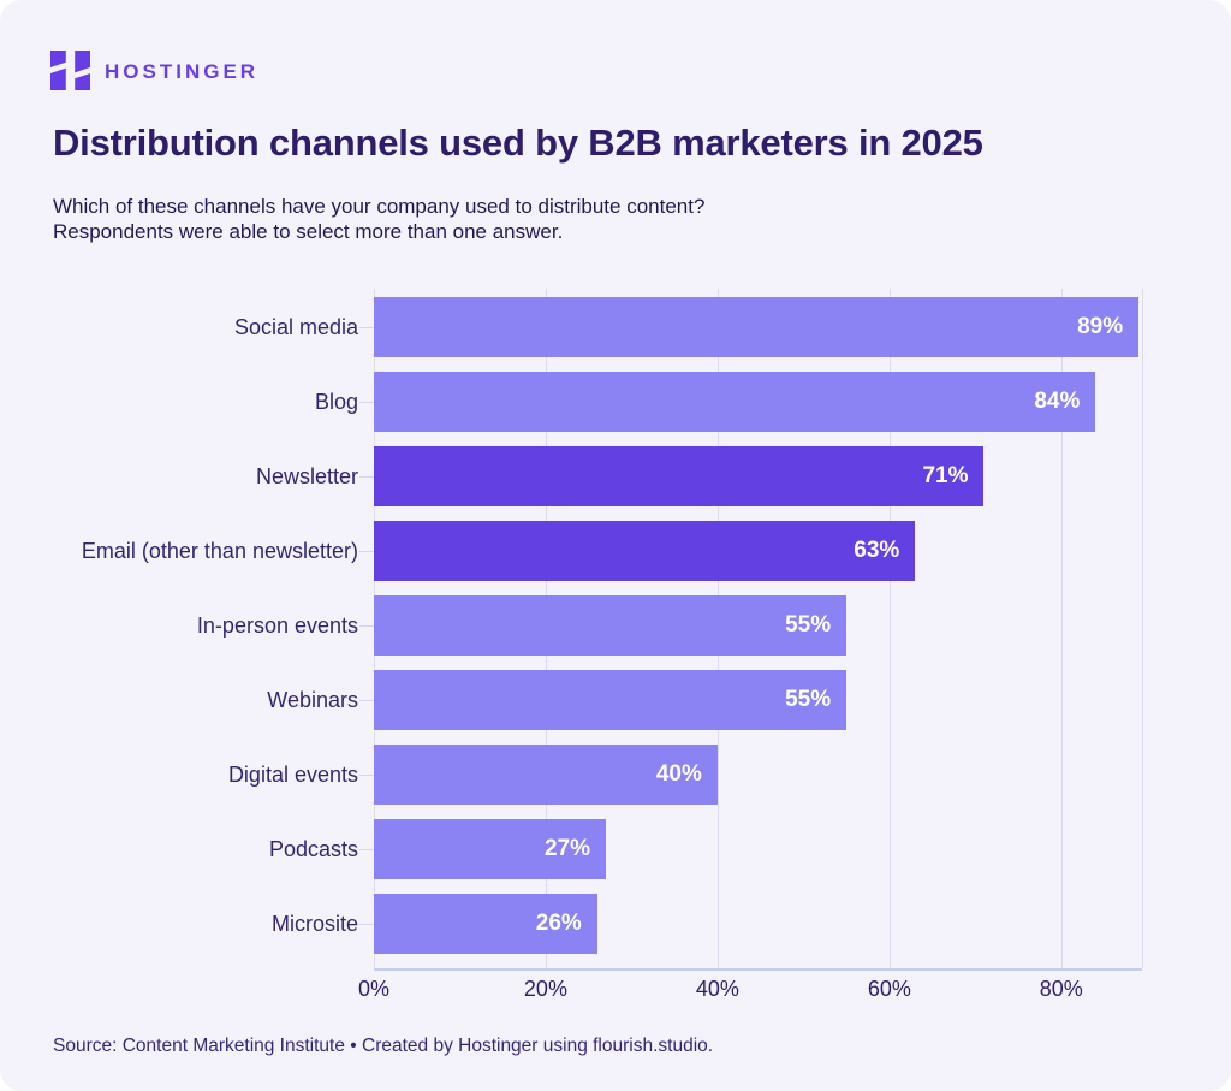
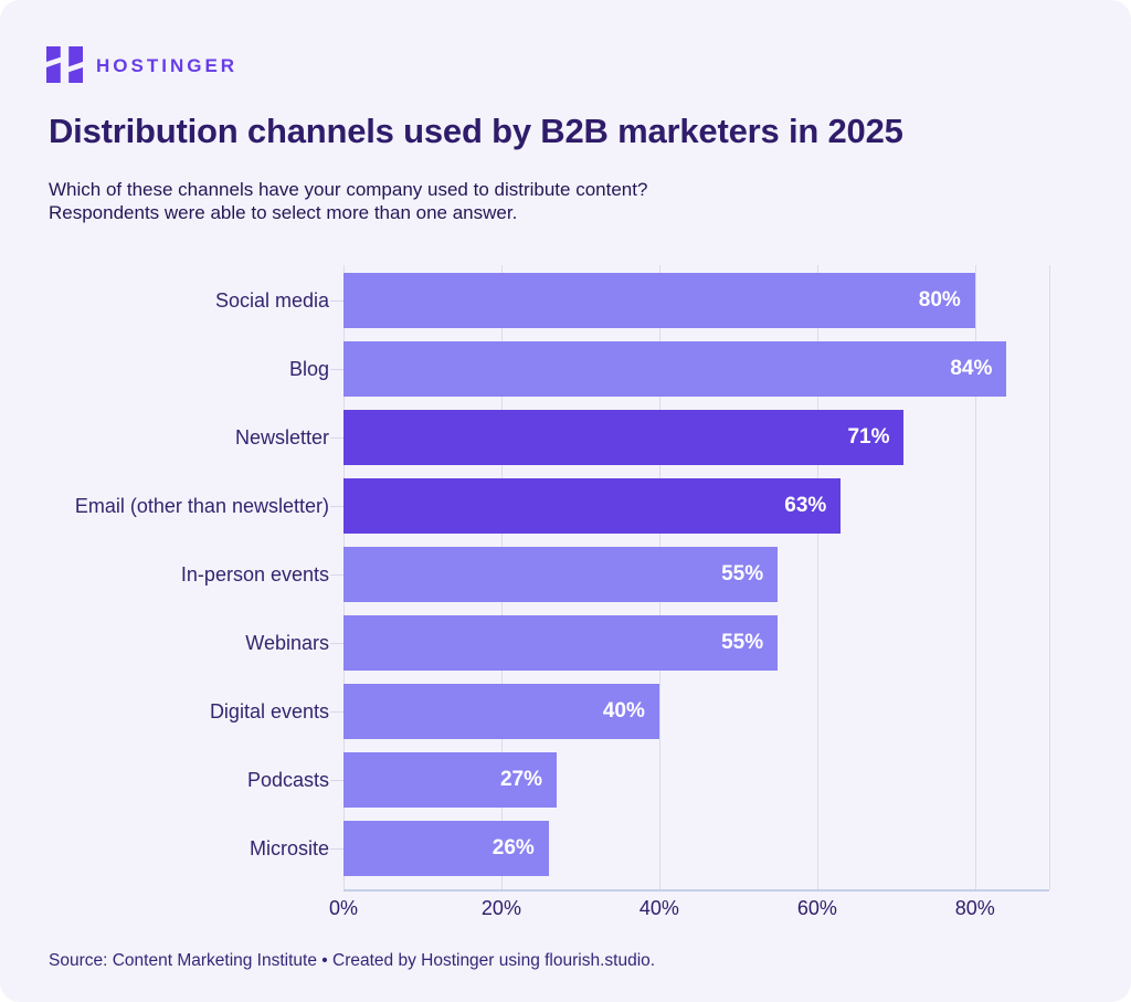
Social media: 89% -> 80%
